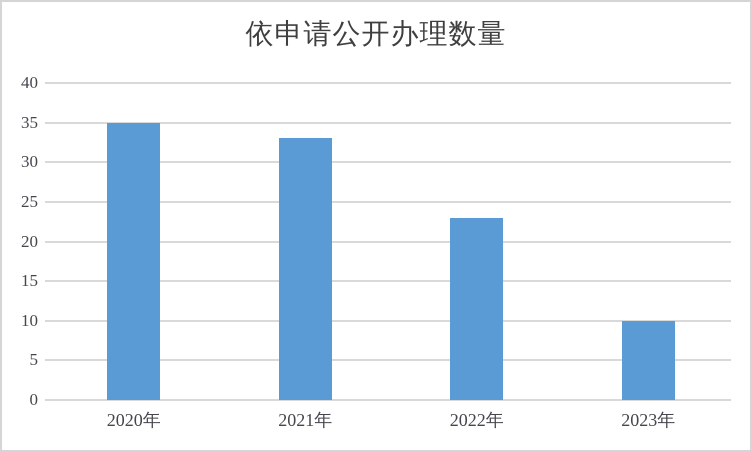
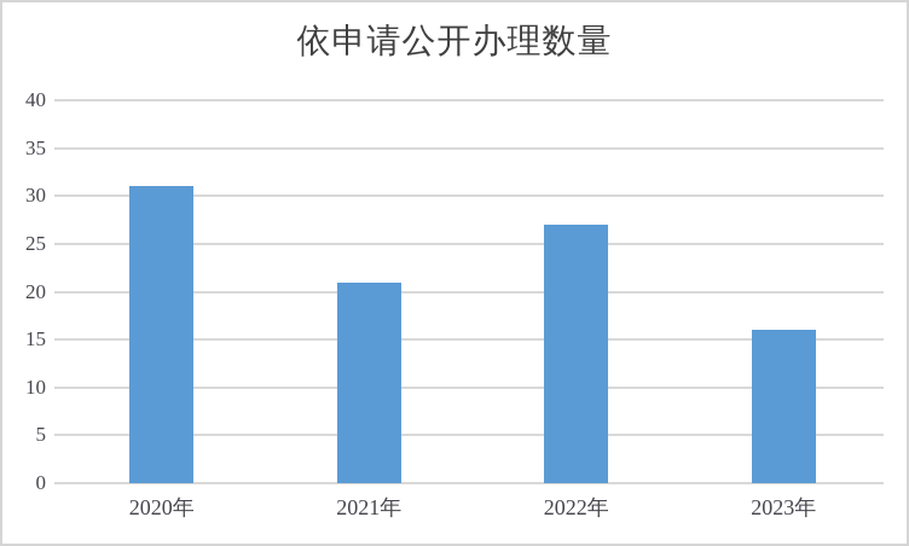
2020年: 35 -> 31
2021年: 33 -> 21
2022年: 23 -> 27
2023年: 10 -> 16
